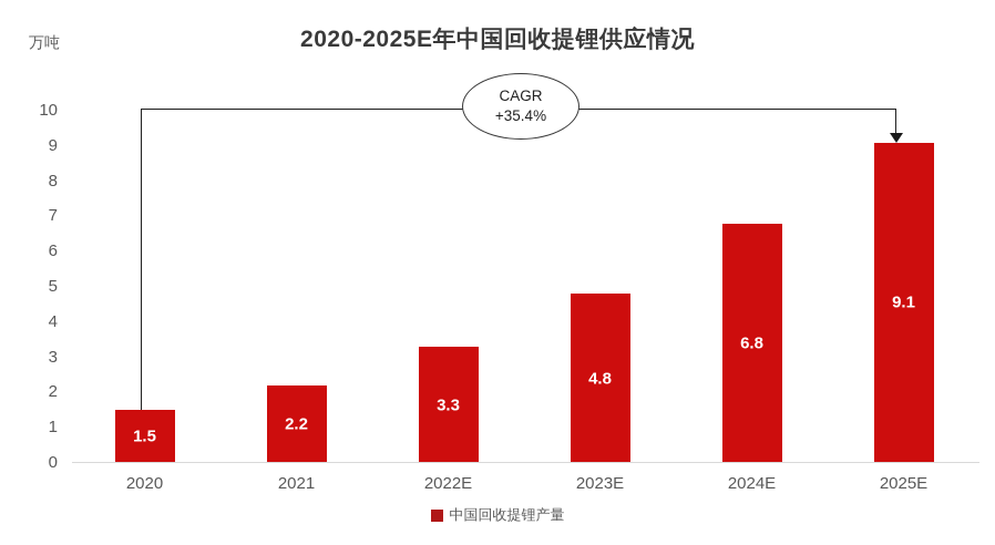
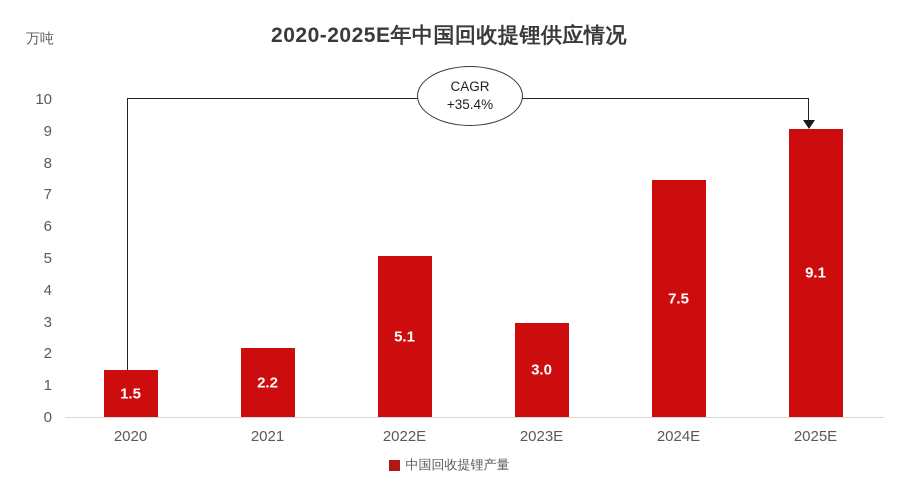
2022E: 3.3 -> 5.1
2023E: 4.8 -> 3.0
2024E: 6.8 -> 7.5
